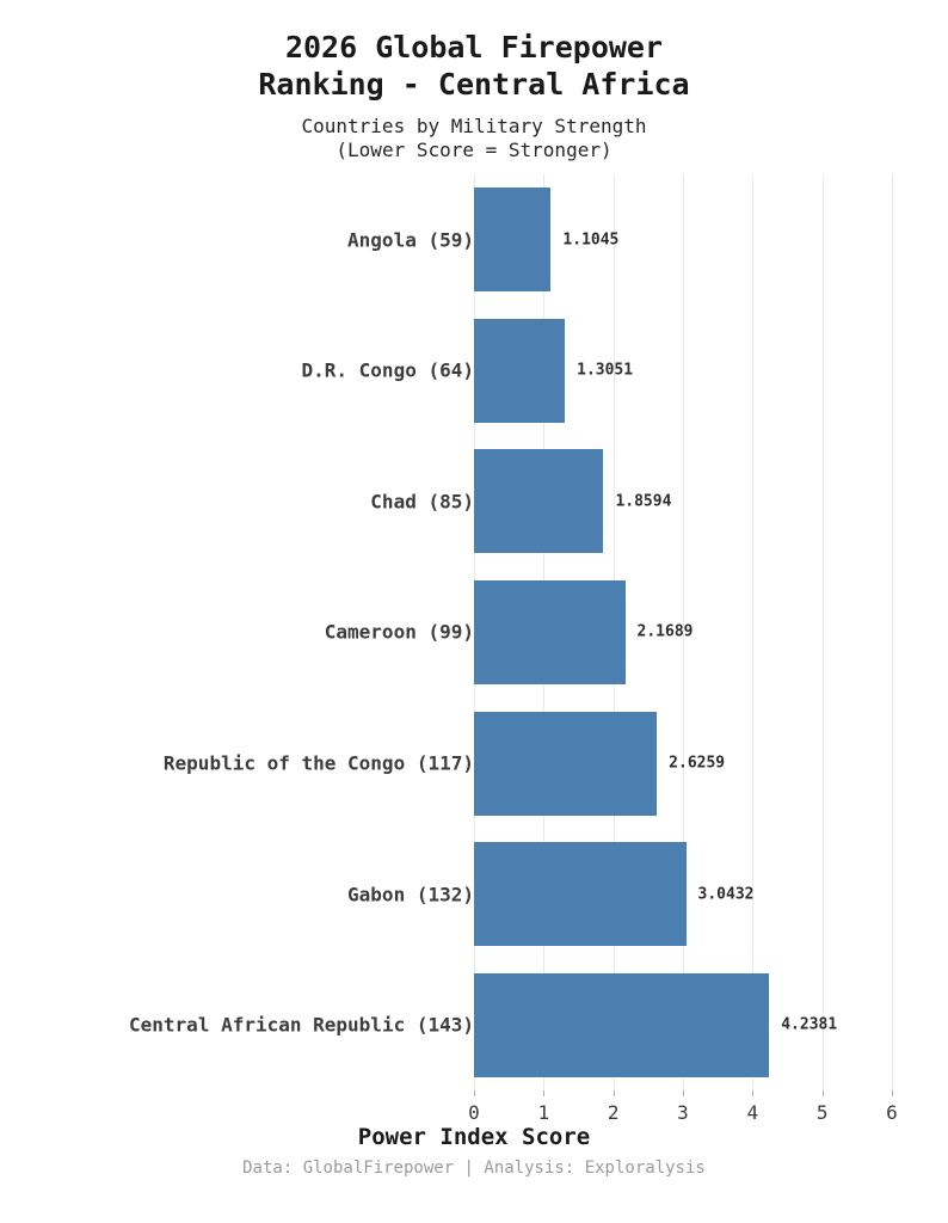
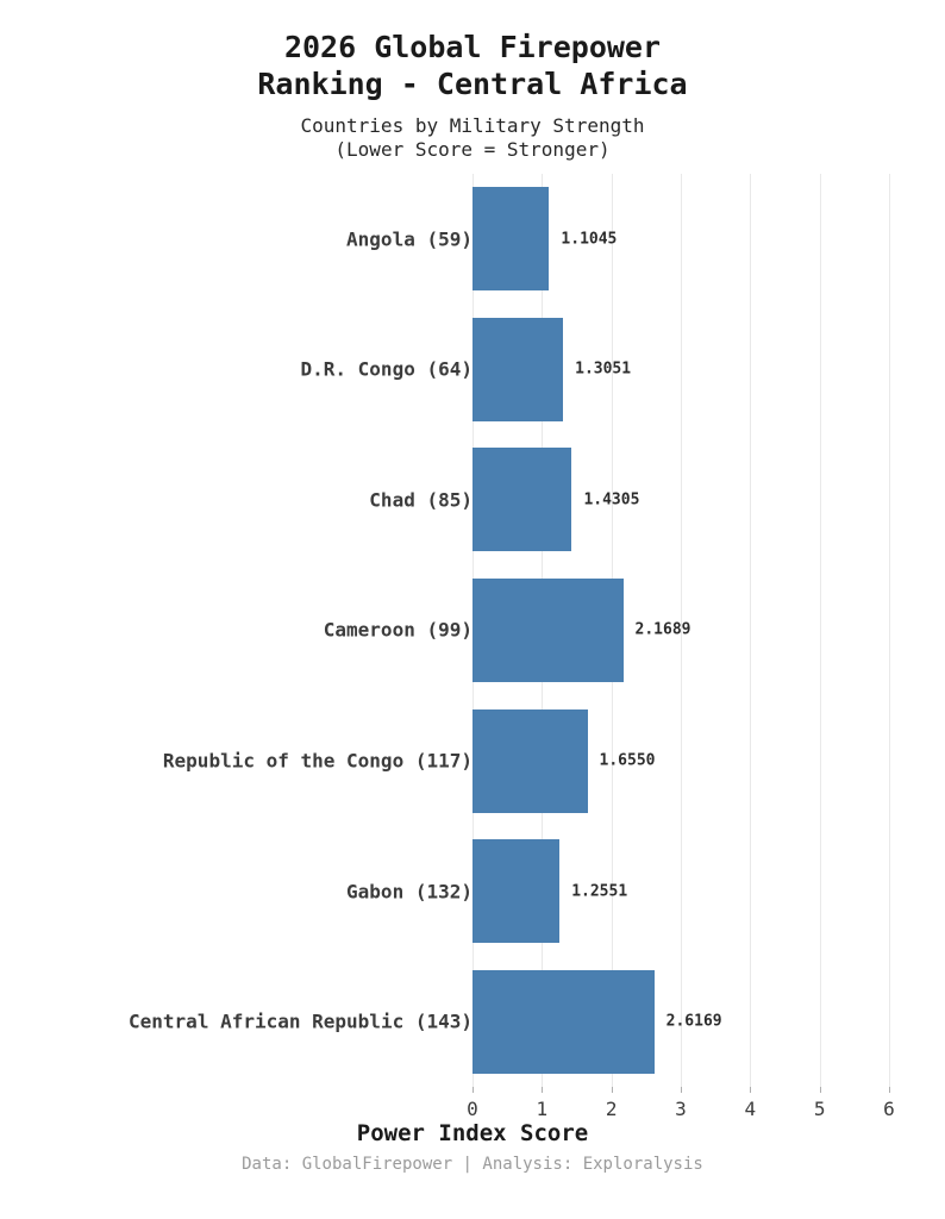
Chad (85): 1.8594 -> 1.4305
Republic of the Congo (117): 2.6259 -> 1.6550
Gabon (132): 3.0432 -> 1.2551
Central African Republic (143): 4.2381 -> 2.6169
